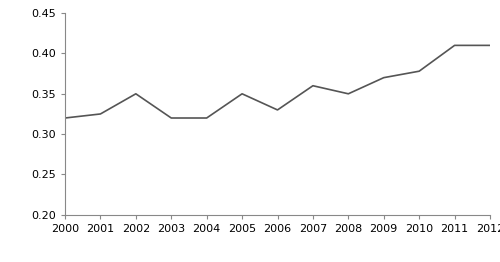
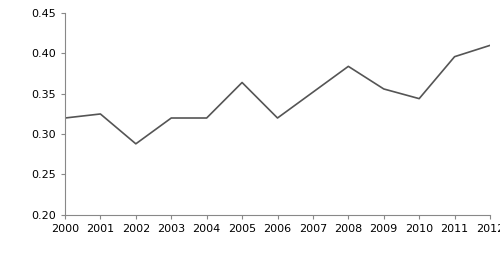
2002: 0.350 -> 0.288
2005: 0.350 -> 0.364
2006: 0.330 -> 0.320
2007: 0.360 -> 0.352
2008: 0.350 -> 0.384
2009: 0.370 -> 0.356
2010: 0.378 -> 0.344
2011: 0.410 -> 0.396
